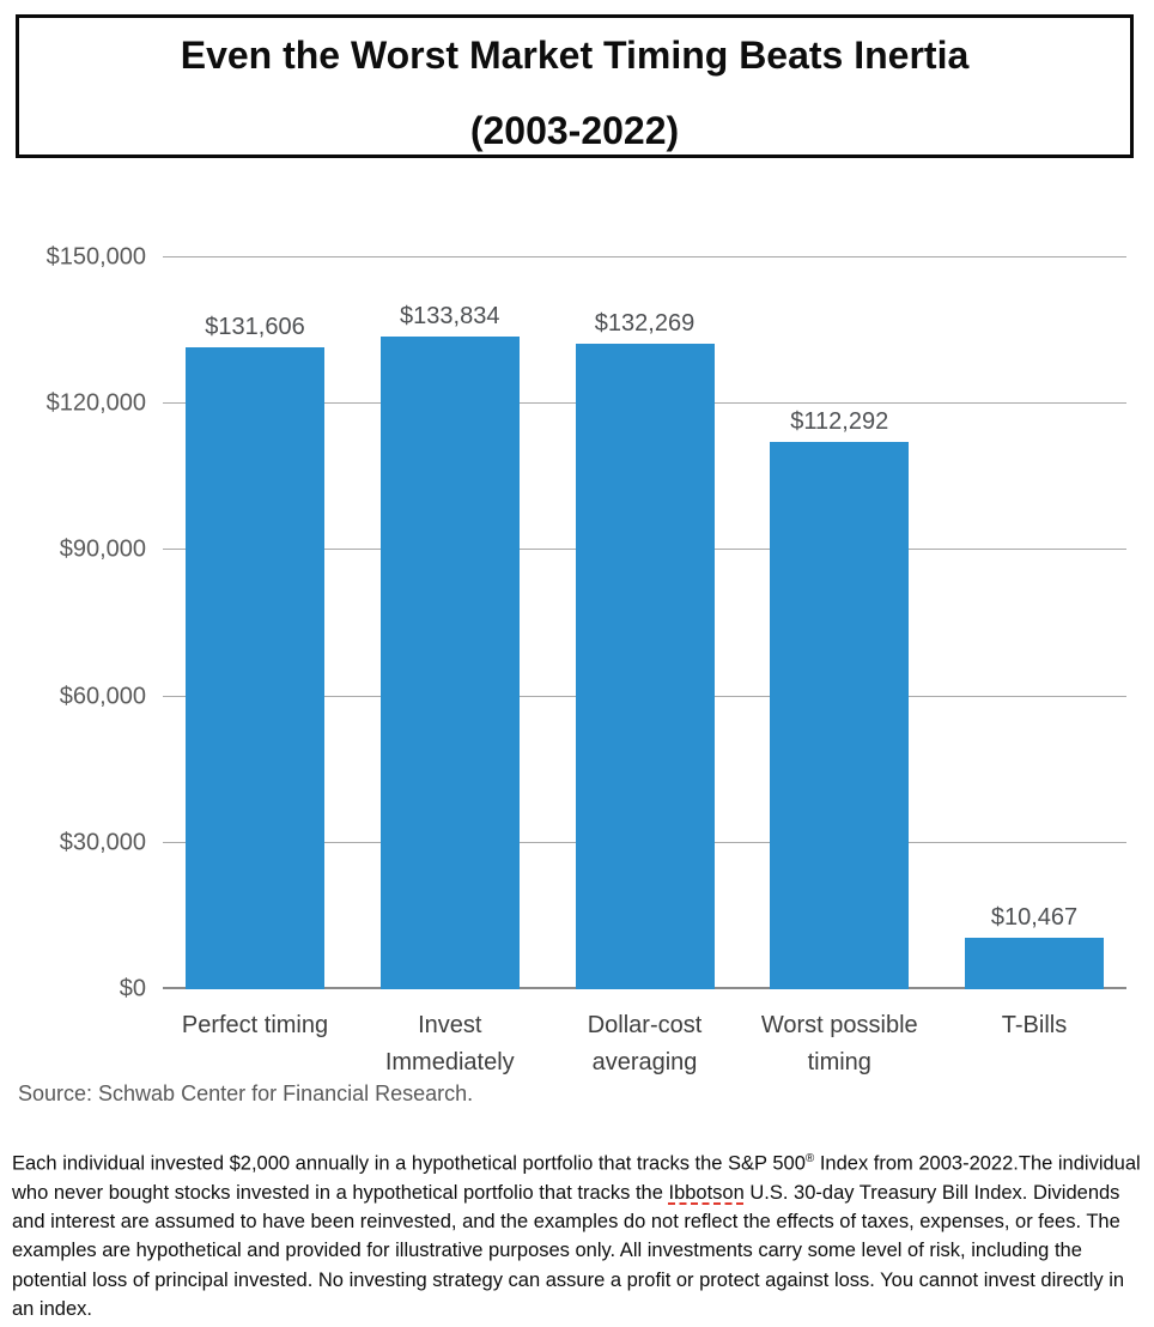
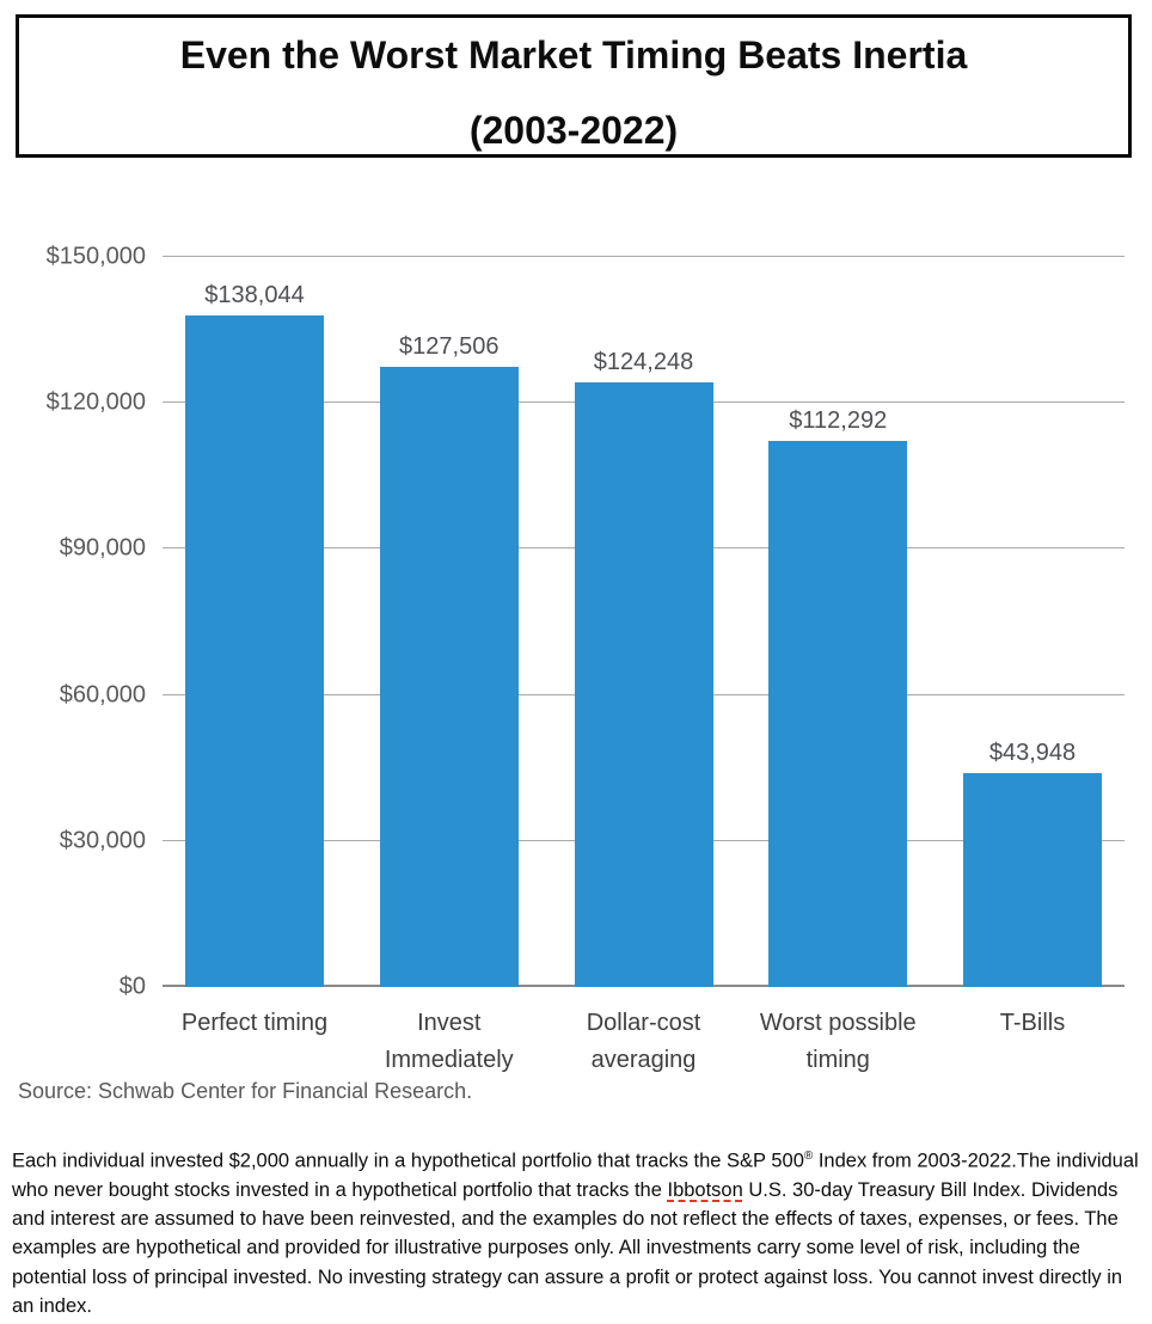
Perfect timing: $131,606 -> $138,044
Invest Immediately: $133,834 -> $127,506
Dollar-cost averaging: $132,269 -> $124,248
T-Bills: $10,467 -> $43,948
